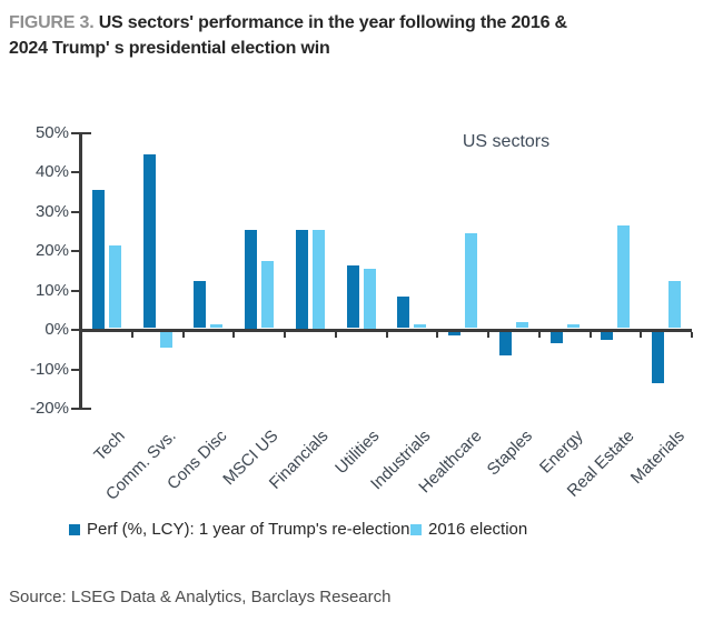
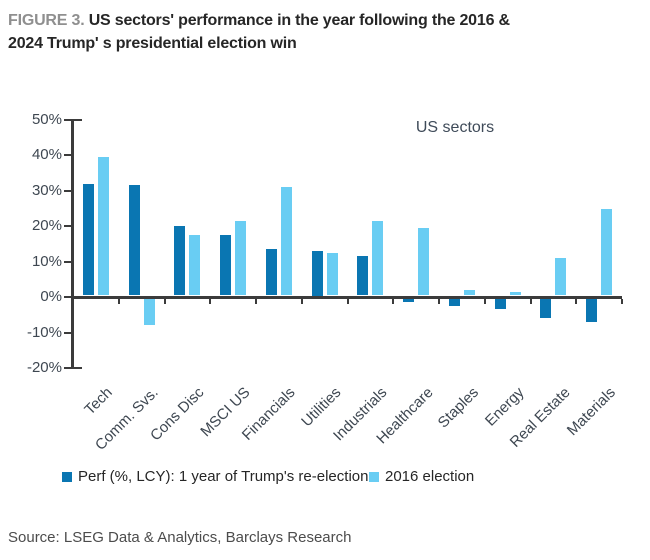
Perf (%, LCY): 1 year of Trump's re-election/Tech: 35% -> 32%
2016 election/Tech: 21% -> 39%
Perf (%, LCY): 1 year of Trump's re-election/Comm. Svs.: 44% -> 31%
2016 election/Comm. Svs.: -4% -> -8%
Perf (%, LCY): 1 year of Trump's re-election/Cons Disc: 12% -> 20%
2016 election/Cons Disc: 1% -> 17%
Perf (%, LCY): 1 year of Trump's re-election/MSCI US: 25% -> 17%
2016 election/MSCI US: 17% -> 21%
Perf (%, LCY): 1 year of Trump's re-election/Financials: 25% -> 13%
2016 election/Financials: 25% -> 30%
Perf (%, LCY): 1 year of Trump's re-election/Utilities: 16% -> 12%
2016 election/Utilities: 15% -> 12%
Perf (%, LCY): 1 year of Trump's re-election/Industrials: 8% -> 11%
2016 election/Industrials: 1% -> 21%
2016 election/Healthcare: 24% -> 19%
Perf (%, LCY): 1 year of Trump's re-election/Staples: -6% -> -2%
Perf (%, LCY): 1 year of Trump's re-election/Real Estate: -2% -> -6%
2016 election/Real Estate: 26% -> 10%
Perf (%, LCY): 1 year of Trump's re-election/Materials: -13% -> -6%
2016 election/Materials: 12% -> 24%
